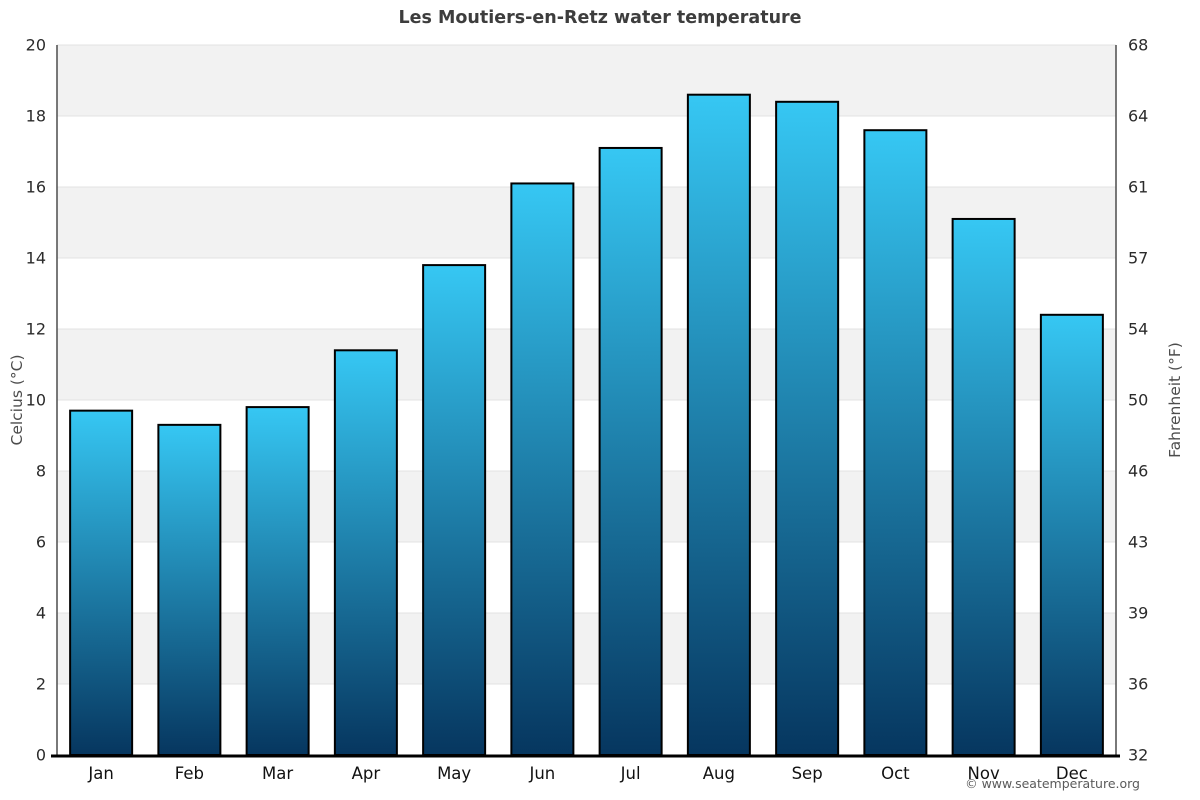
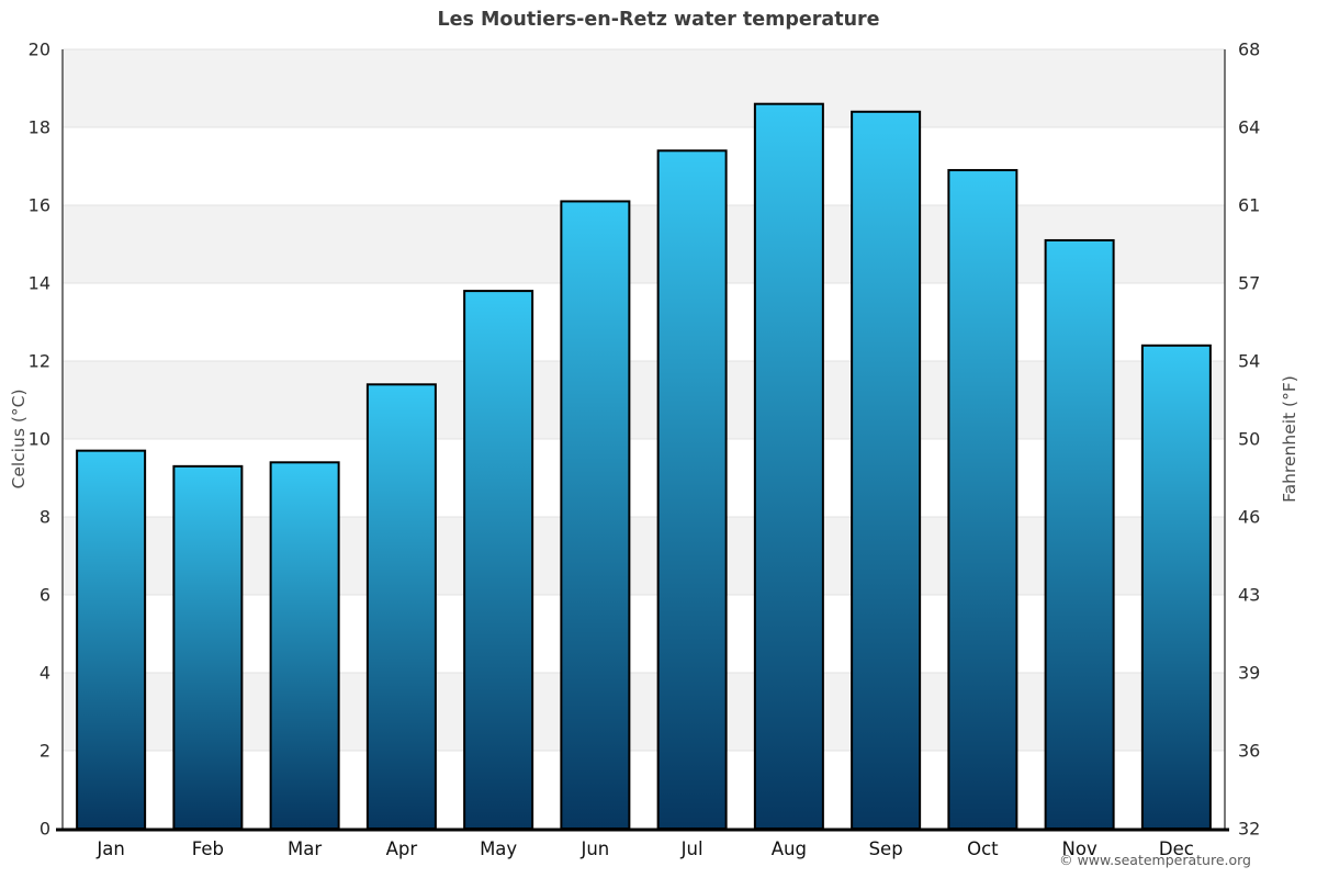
Mar: 9.8 -> 9.4
Jul: 17.1 -> 17.4
Oct: 17.6 -> 16.9
